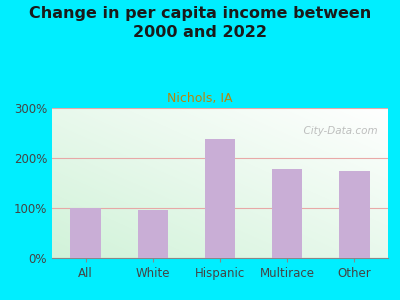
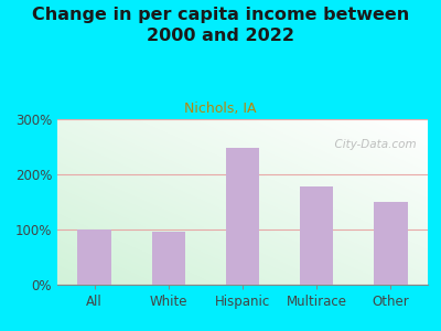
Hispanic: 238% -> 248%
Other: 174% -> 150%
